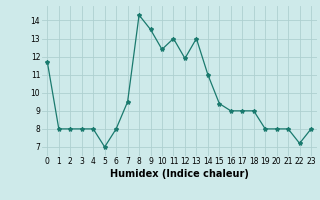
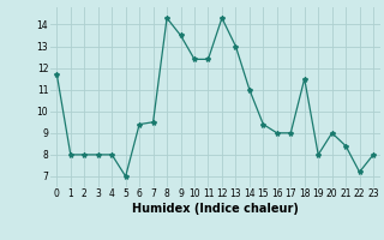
6: 8.0 -> 9.4
11: 13.0 -> 12.4
12: 11.9 -> 14.3
18: 9.0 -> 11.5
20: 8.0 -> 9.0
21: 8.0 -> 8.4
